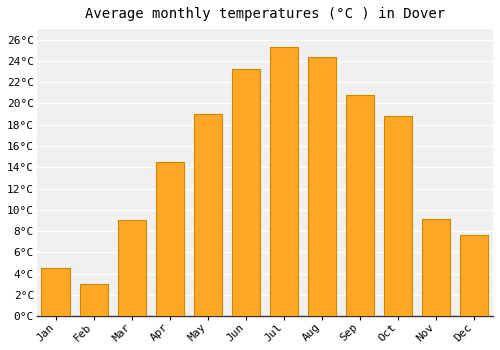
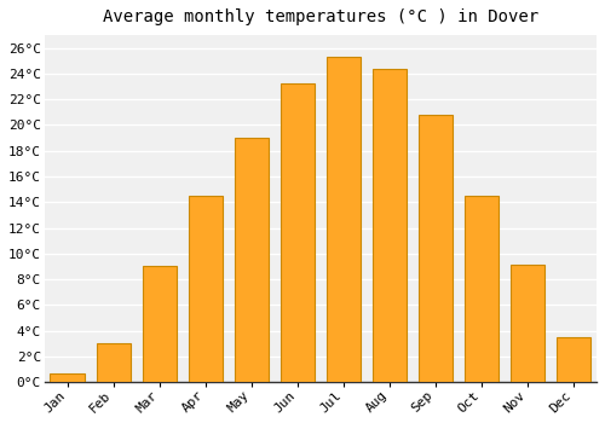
Jan: 4.5°C -> 0.7°C
Oct: 18.8°C -> 14.5°C
Dec: 7.6°C -> 3.5°C
